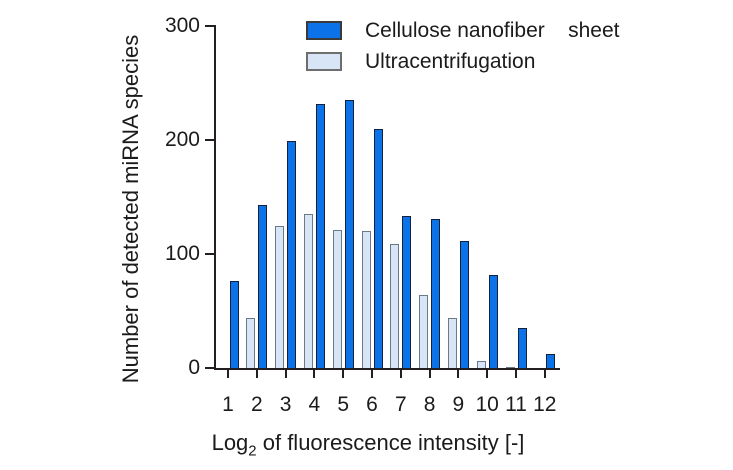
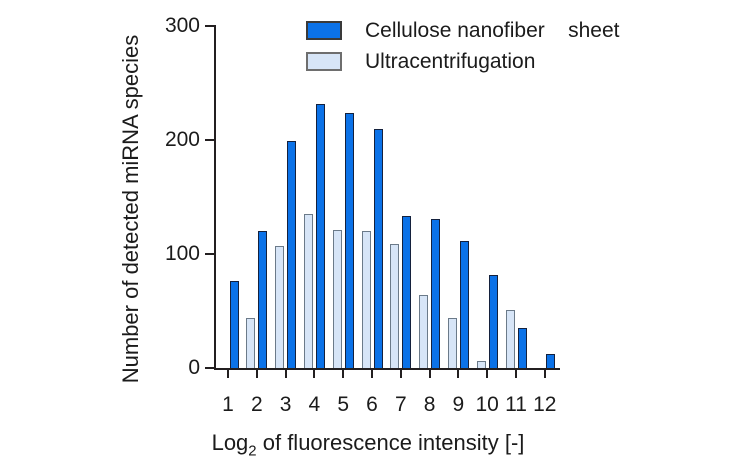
Cellulose nanofiber sheet/2: 143 -> 120
Ultracentrifugation/3: 125 -> 107
Cellulose nanofiber sheet/5: 235 -> 224
Ultracentrifugation/11: 1 -> 51
